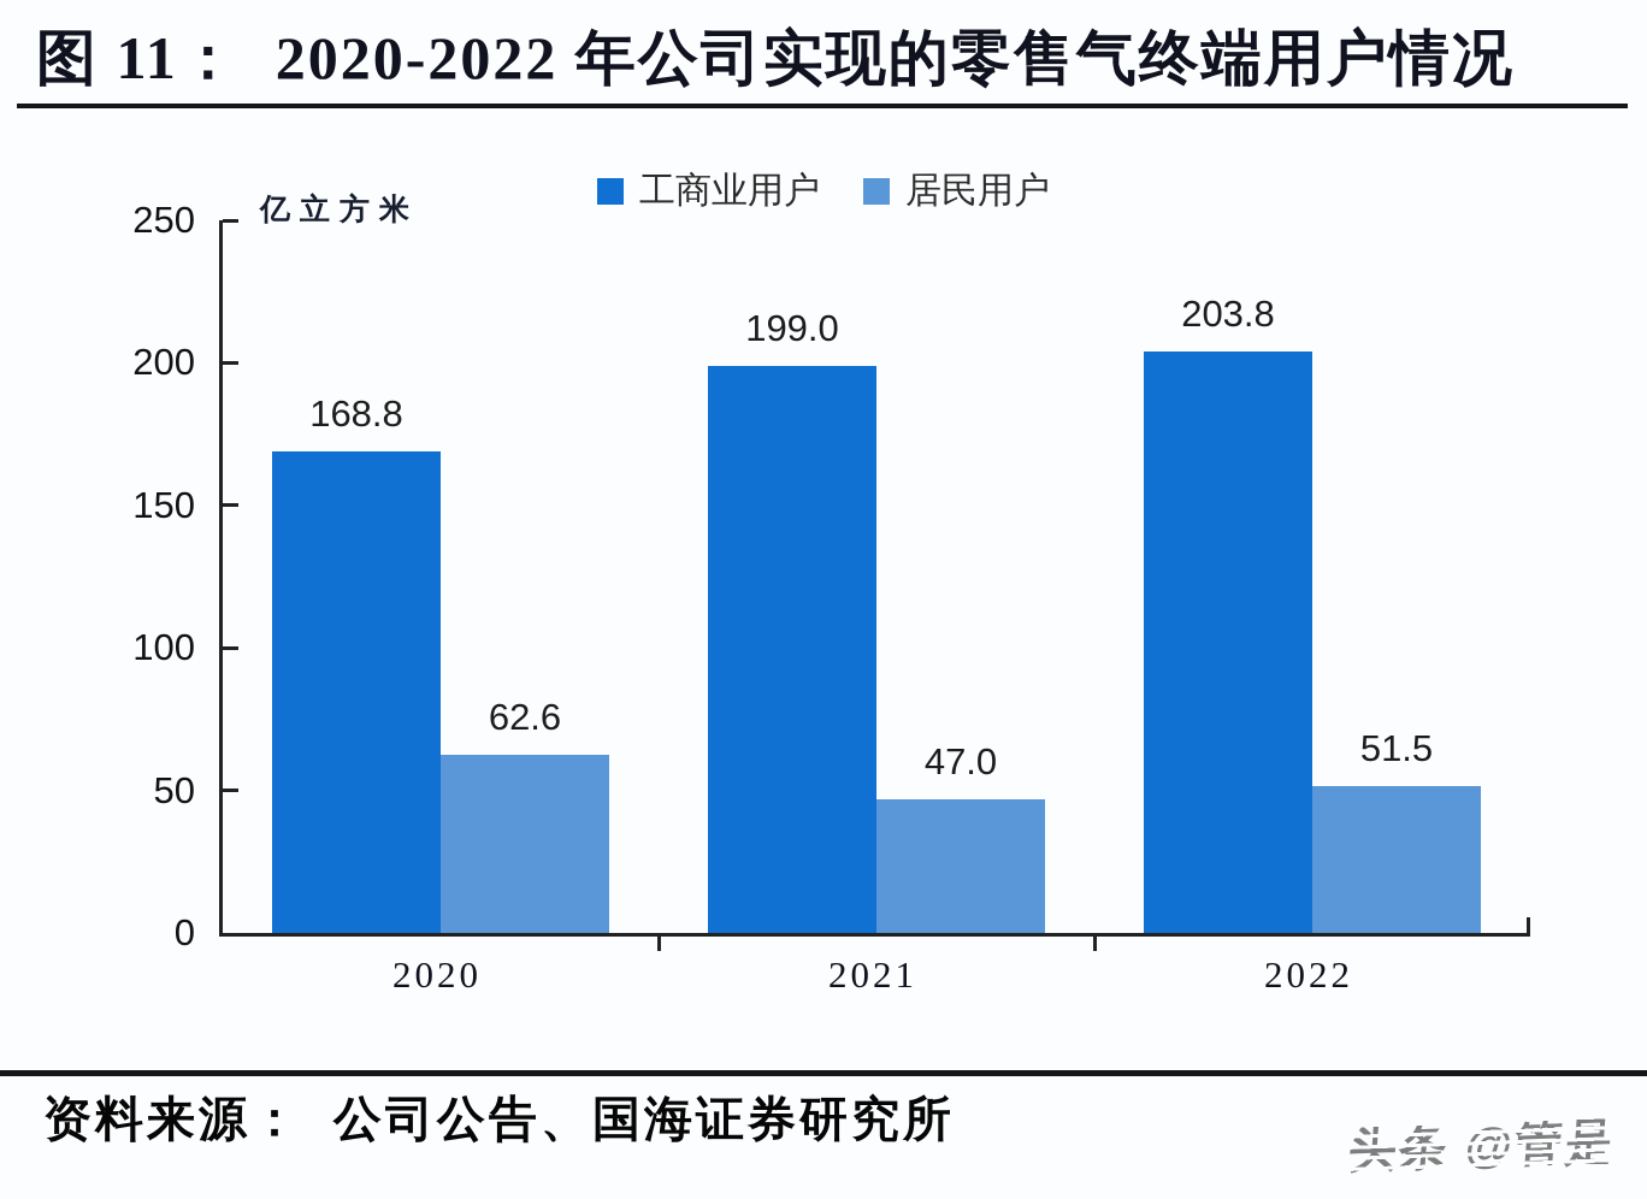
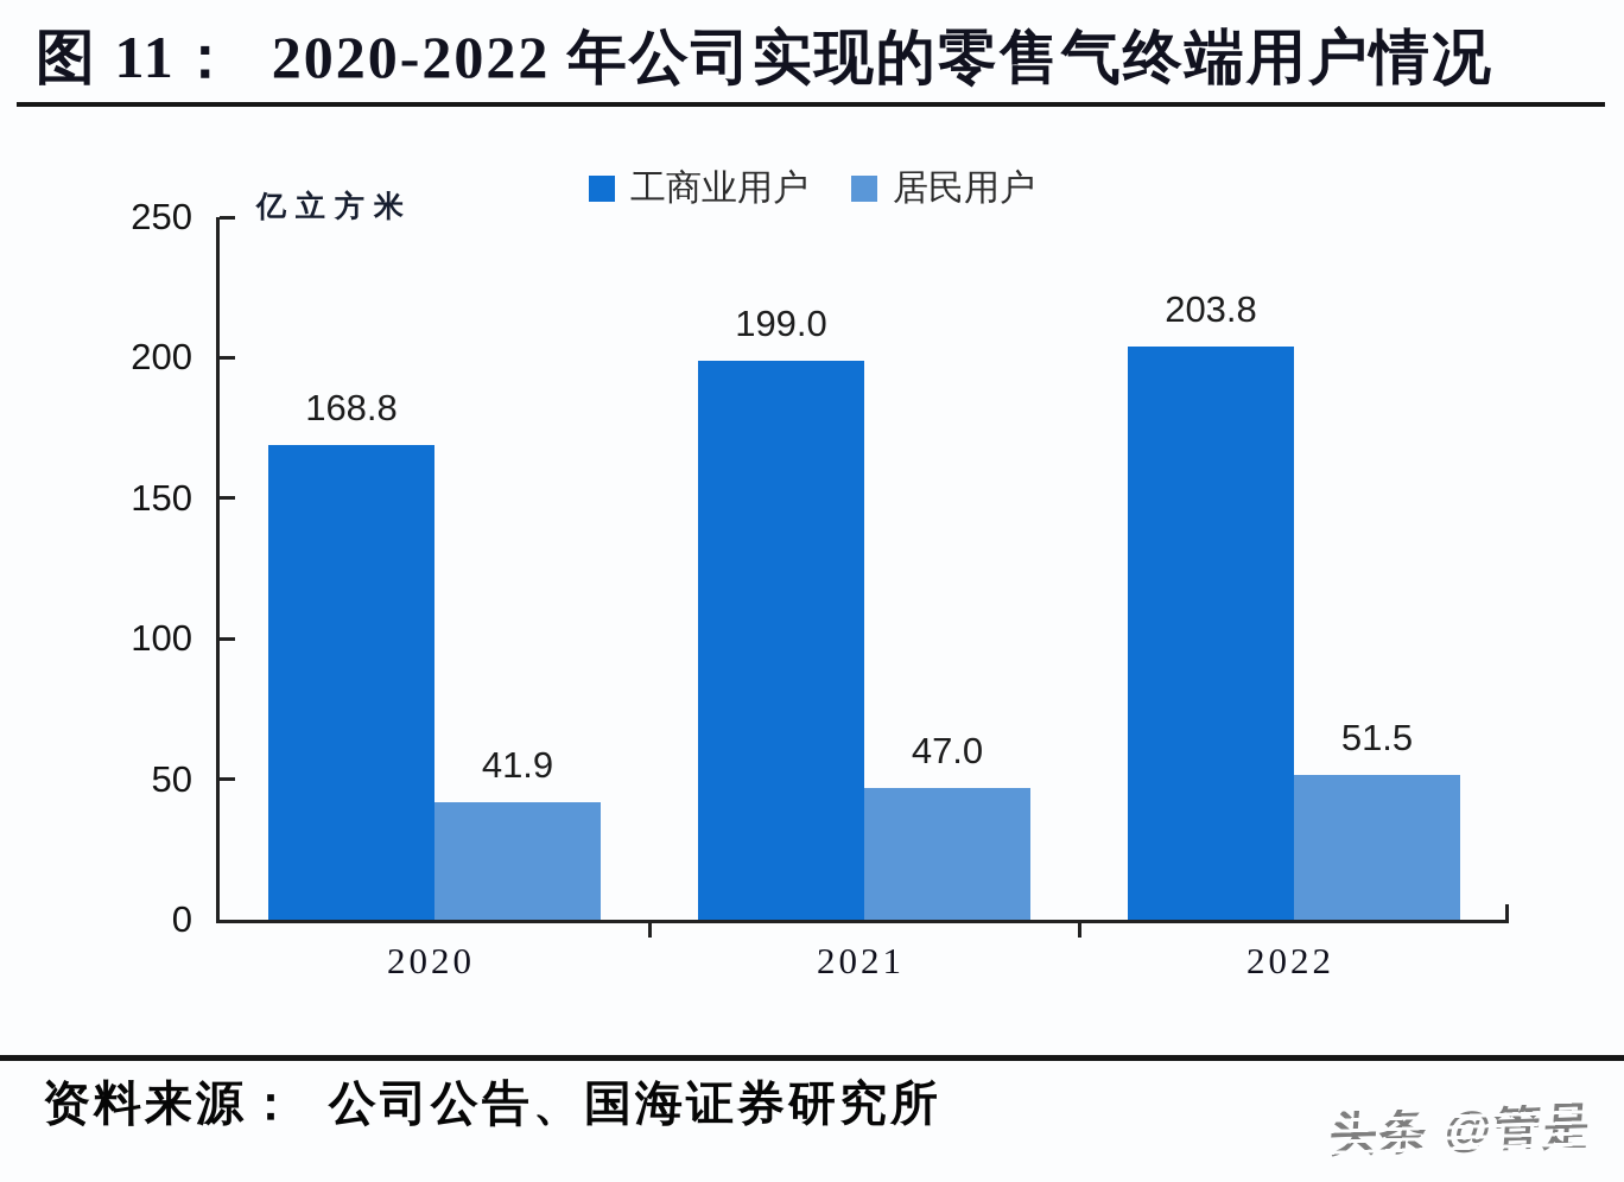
居民用户/2020: 62.6 -> 41.9
